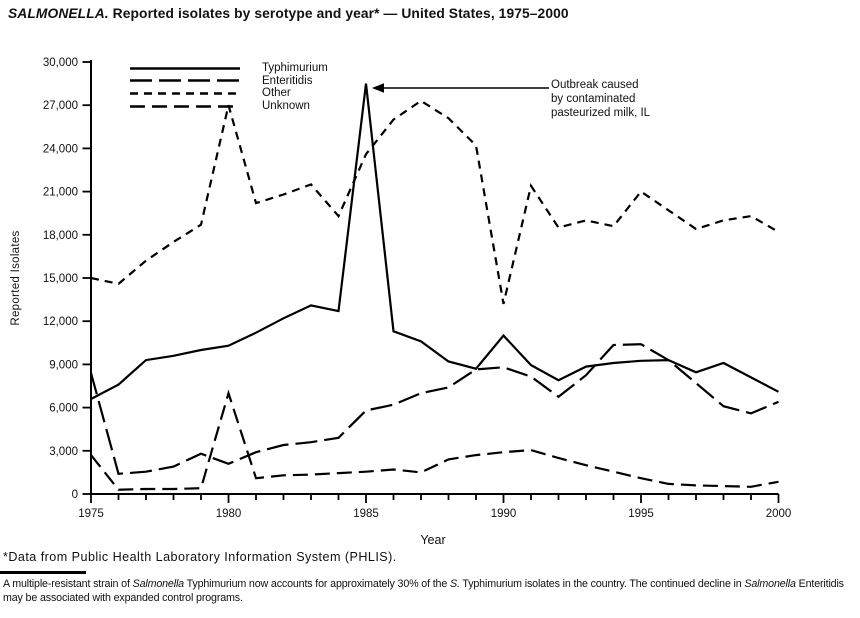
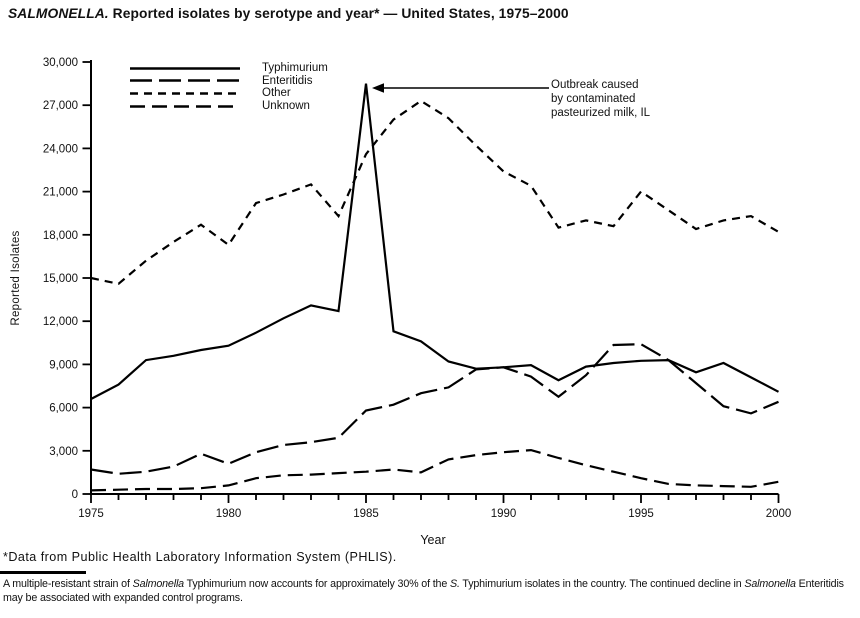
Enteritidis/1975: 8400 -> 1700
Unknown/1975: 2700 -> 200
Other/1980: 27000 -> 17300
Unknown/1980: 7000 -> 600
Typhimurium/1990: 11000 -> 8800
Other/1990: 13200 -> 22400
